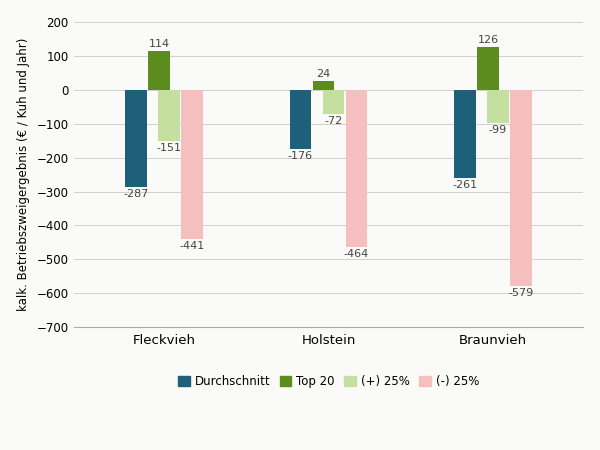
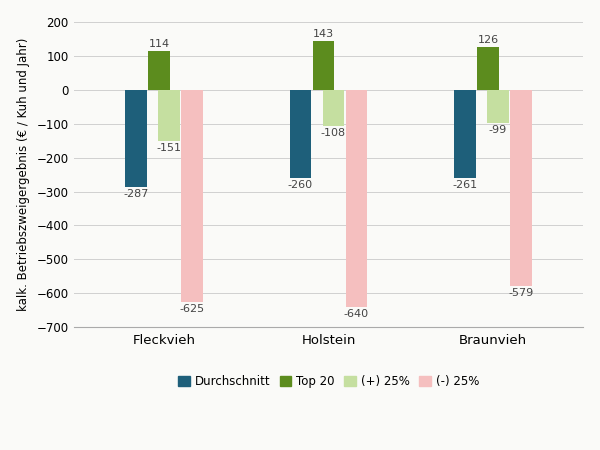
(-) 25%/Fleckvieh: -441 -> -625
Durchschnitt/Holstein: -176 -> -260
Top 20/Holstein: 24 -> 143
(+) 25%/Holstein: -72 -> -108
(-) 25%/Holstein: -464 -> -640
